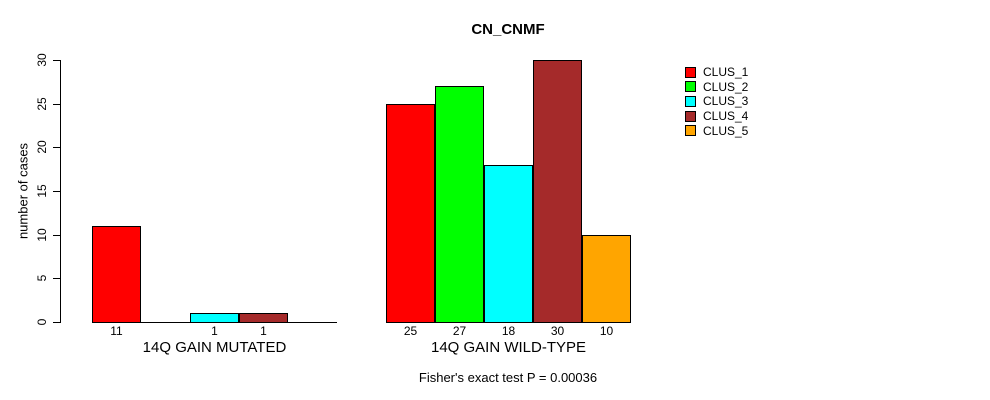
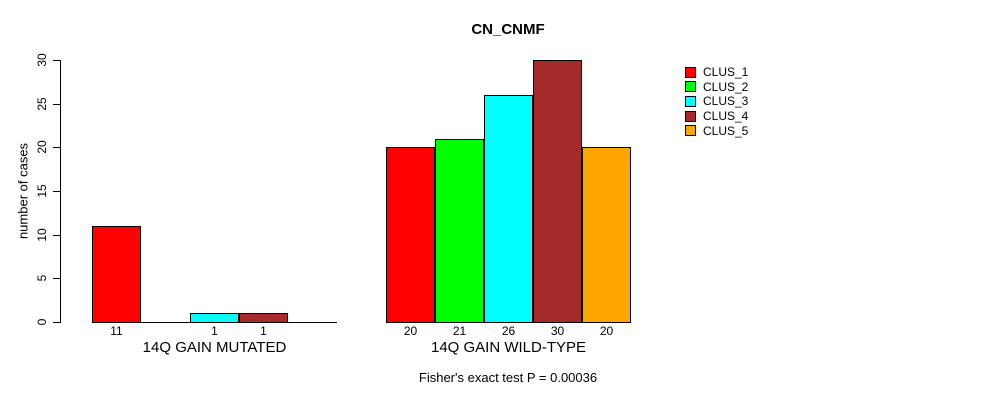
CLUS_1/14Q GAIN WILD-TYPE: 25 -> 20
CLUS_2/14Q GAIN WILD-TYPE: 27 -> 21
CLUS_3/14Q GAIN WILD-TYPE: 18 -> 26
CLUS_5/14Q GAIN WILD-TYPE: 10 -> 20
